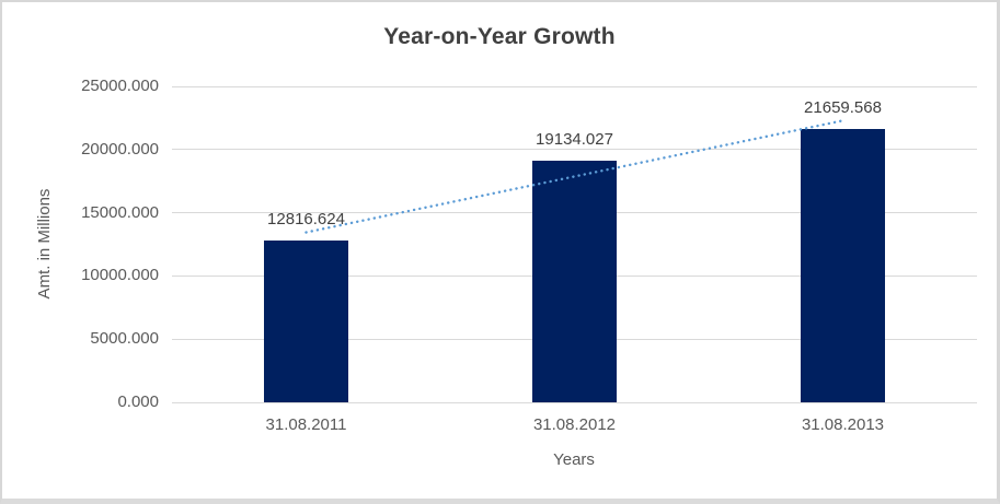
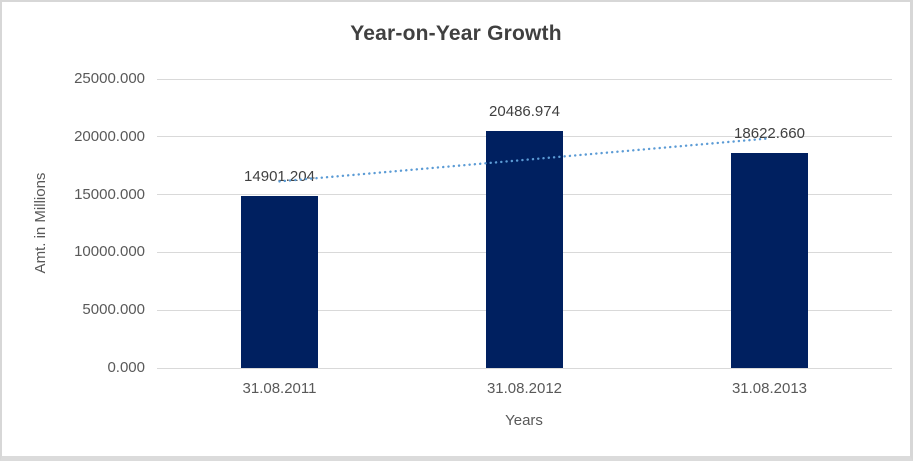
31.08.2011: 12816.624 -> 14901.204
31.08.2012: 19134.027 -> 20486.974
31.08.2013: 21659.568 -> 18622.660
